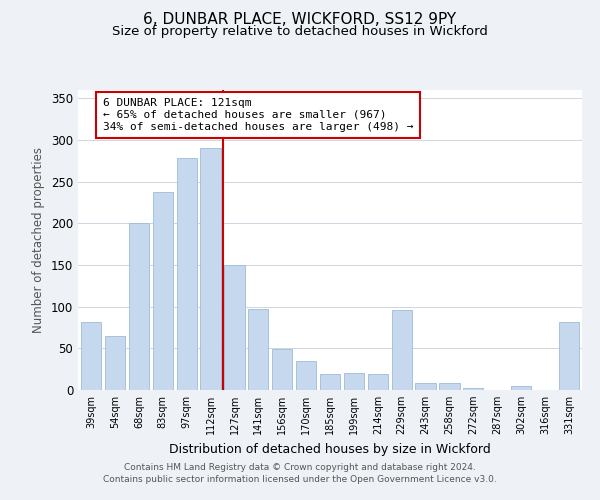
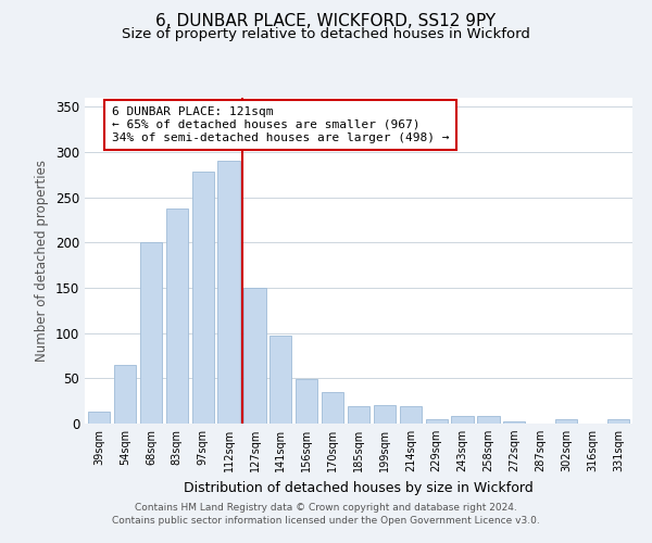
39sqm: 82 -> 13
229sqm: 96 -> 5
331sqm: 82 -> 5
